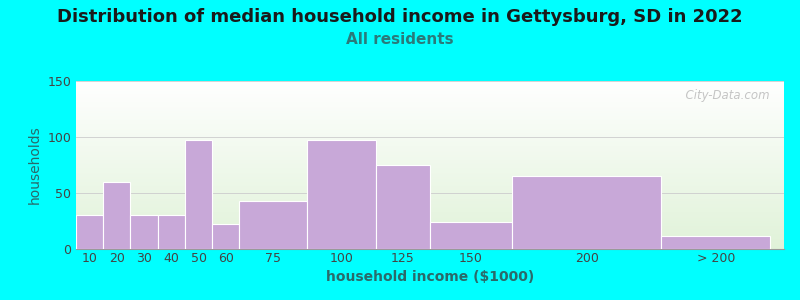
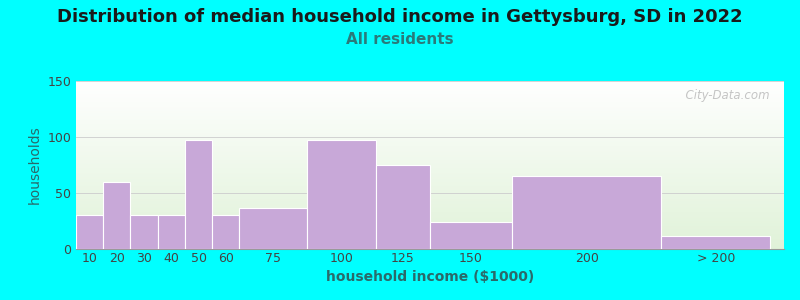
60: 22 -> 30
75: 43 -> 37
